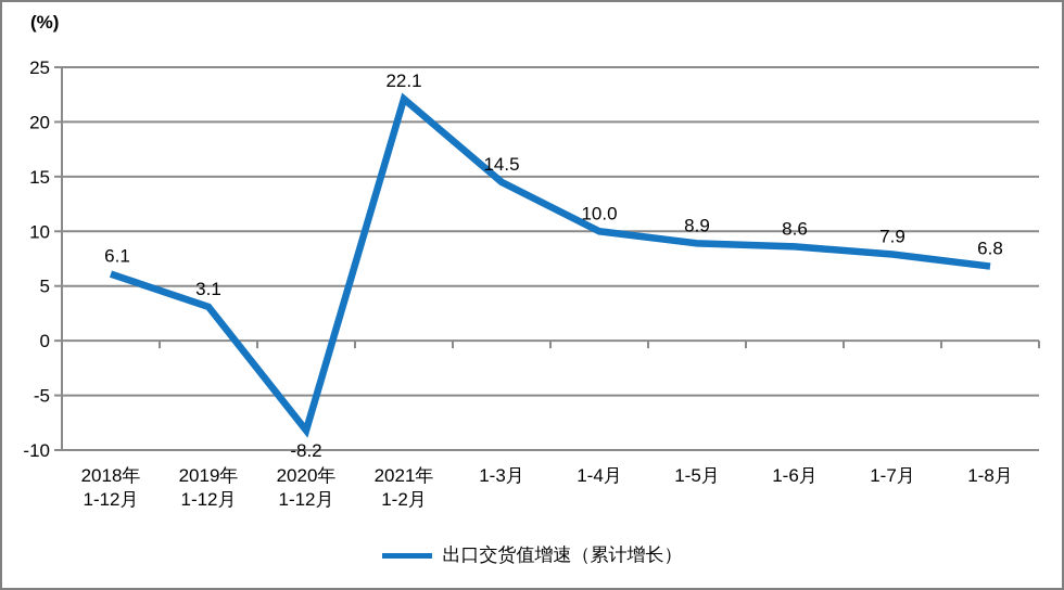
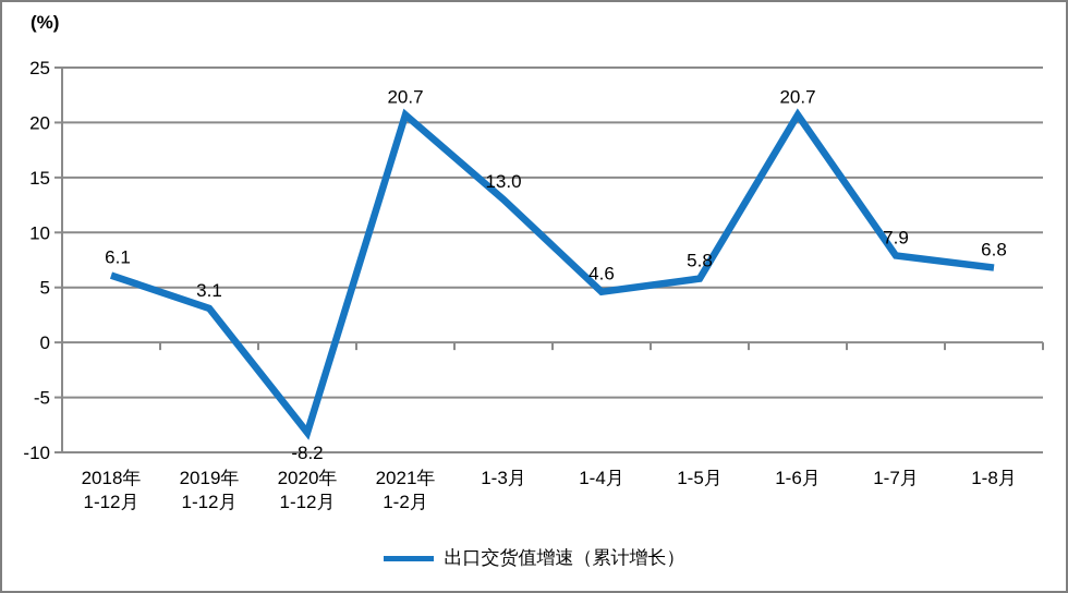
2021年1-2月: 22.1 -> 20.7
1-3月: 14.5 -> 13.0
1-4月: 10.0 -> 4.6
1-5月: 8.9 -> 5.8
1-6月: 8.6 -> 20.7
